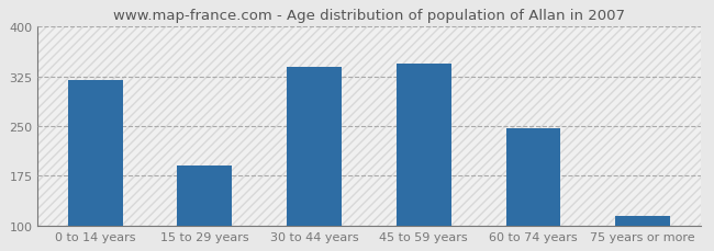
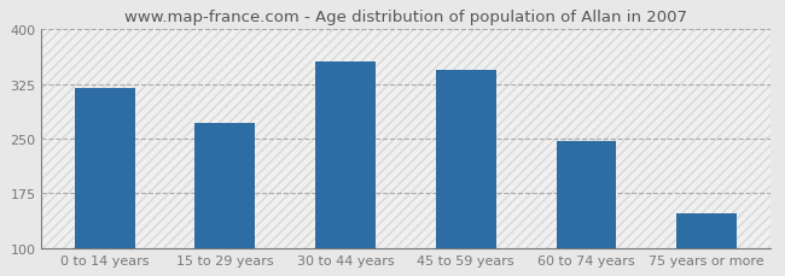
15 to 29 years: 190 -> 272
30 to 44 years: 340 -> 356
75 years or more: 115 -> 148
